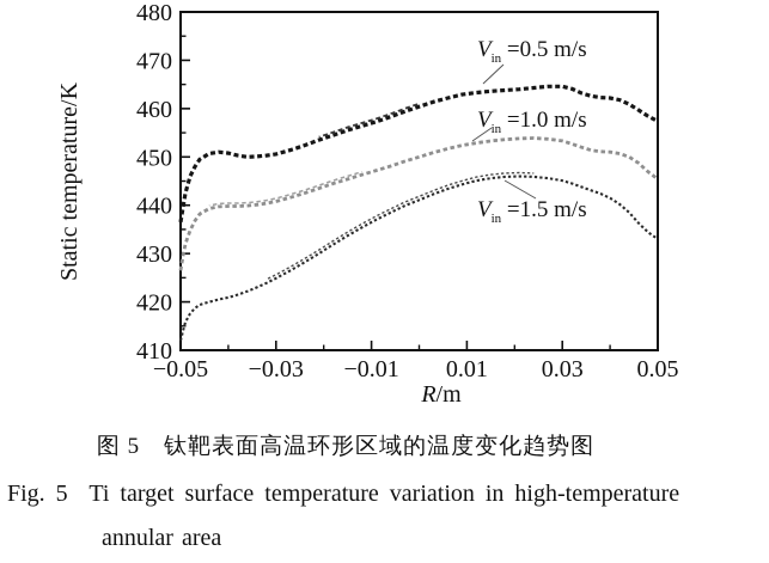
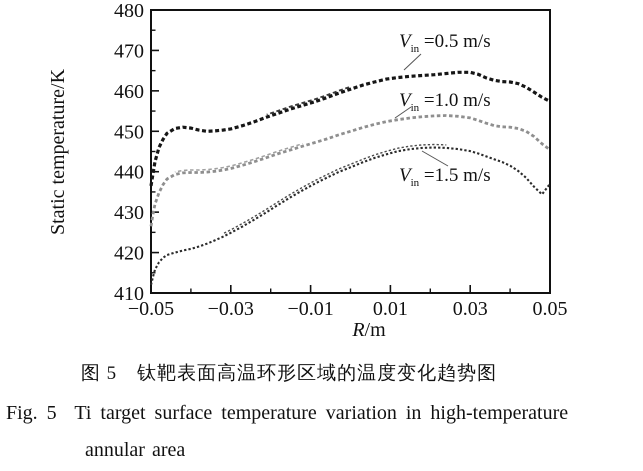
Vin = 1.5 m/s/0.05: 433 -> 437
